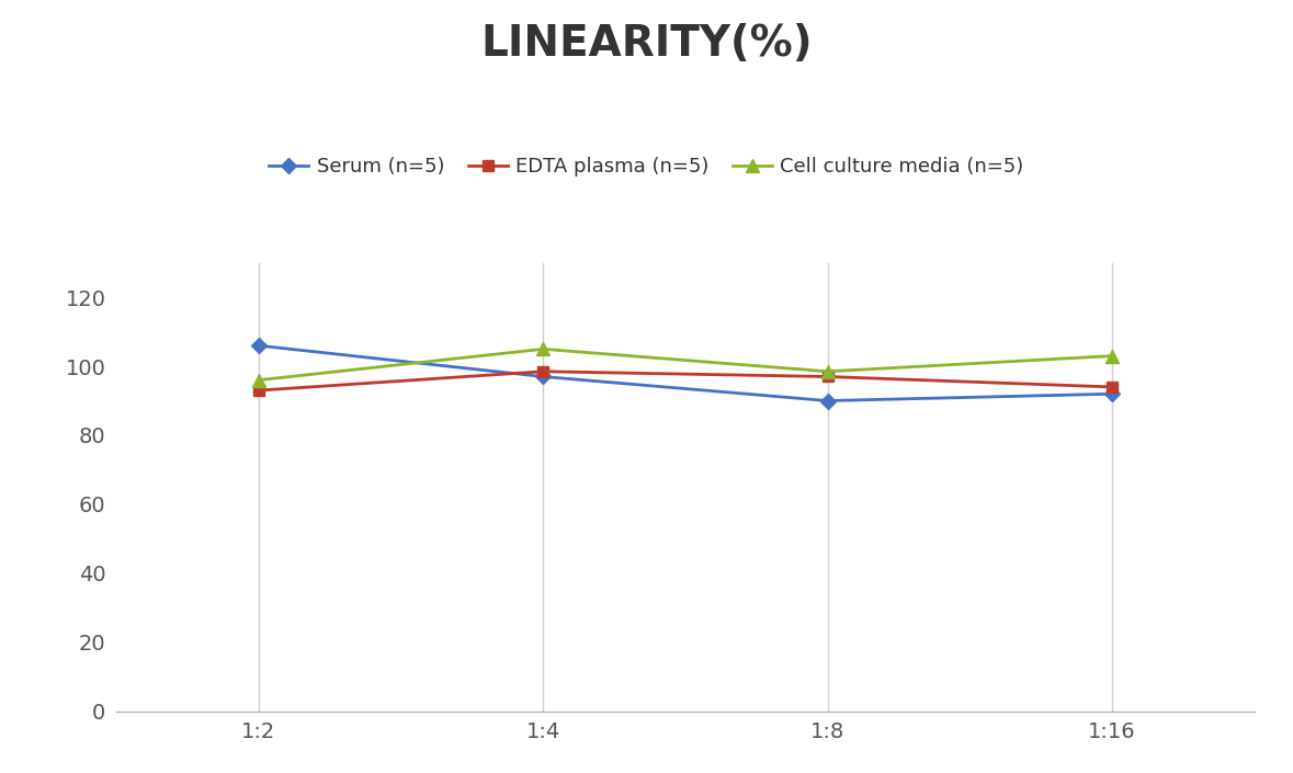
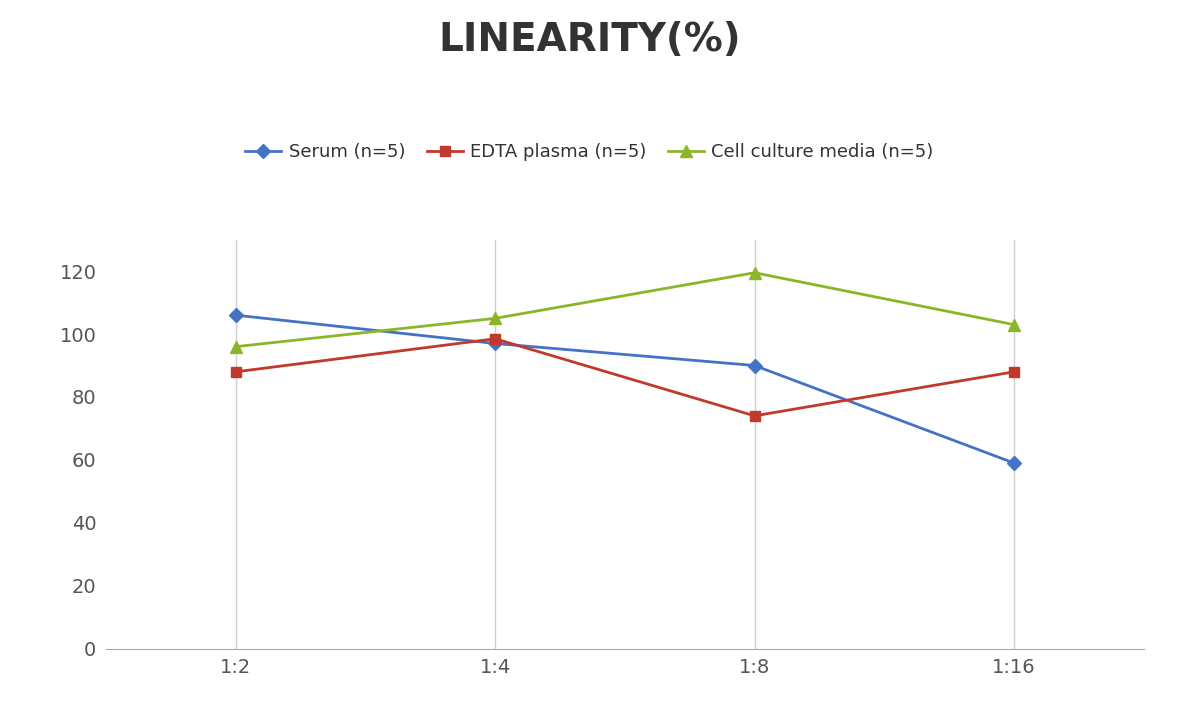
EDTA plasma (n=5)/1:2: 93.0 -> 88.0
EDTA plasma (n=5)/1:8: 97.0 -> 74.0
Cell culture media (n=5)/1:8: 98.5 -> 119.5
Serum (n=5)/1:16: 92 -> 59
EDTA plasma (n=5)/1:16: 94.0 -> 88.0
